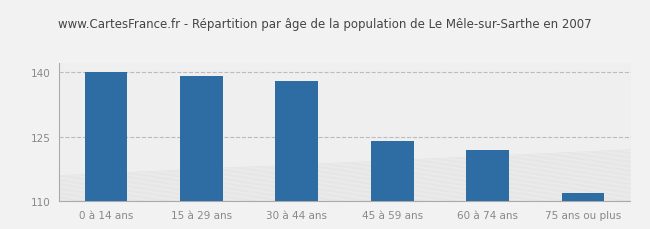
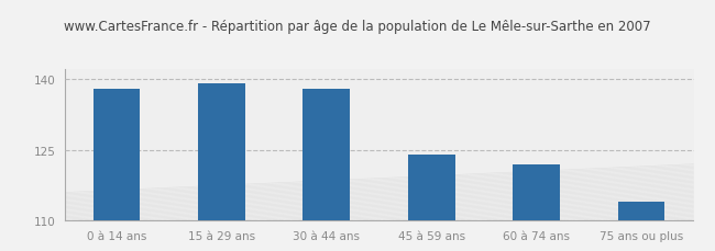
0 à 14 ans: 140 -> 138
75 ans ou plus: 112 -> 114
